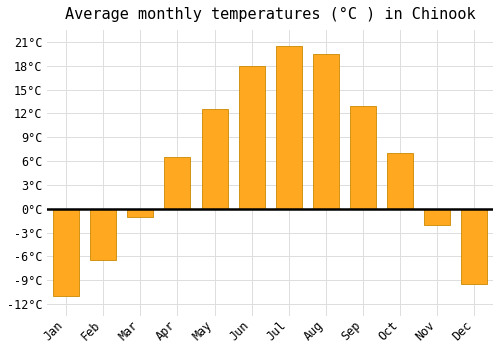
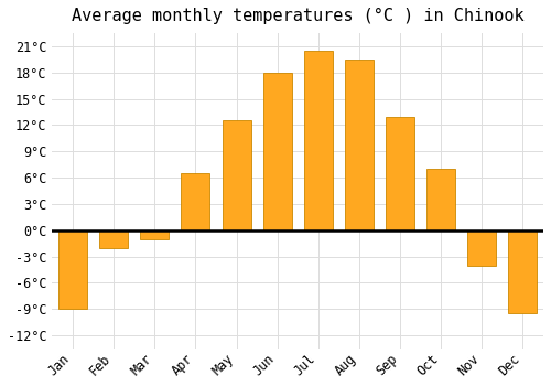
Jan: -11.0°C -> -9.0°C
Feb: -6.5°C -> -2.0°C
Nov: -2.0°C -> -4.0°C
